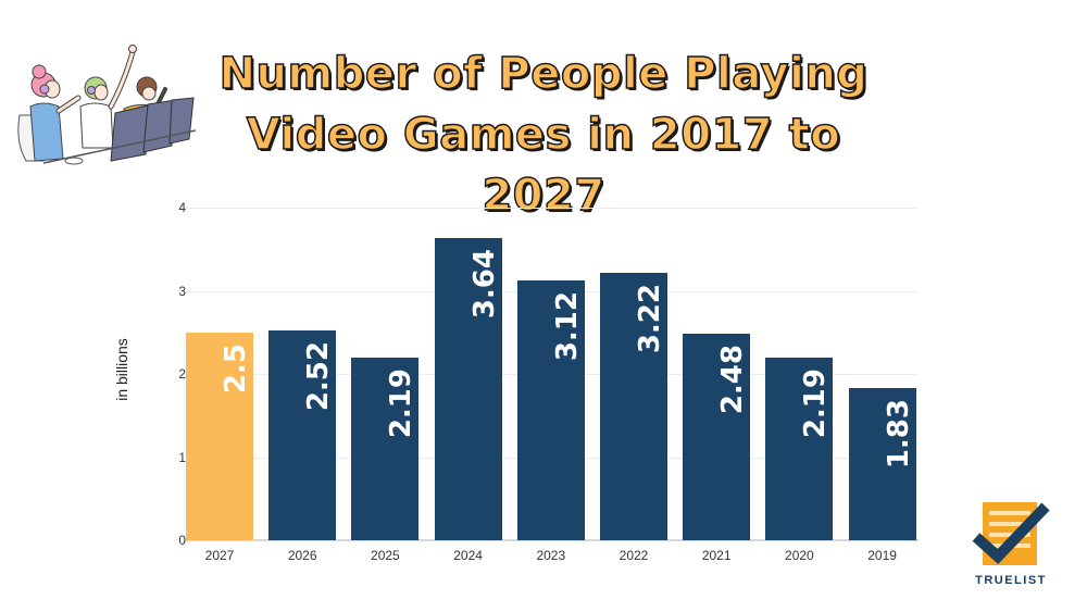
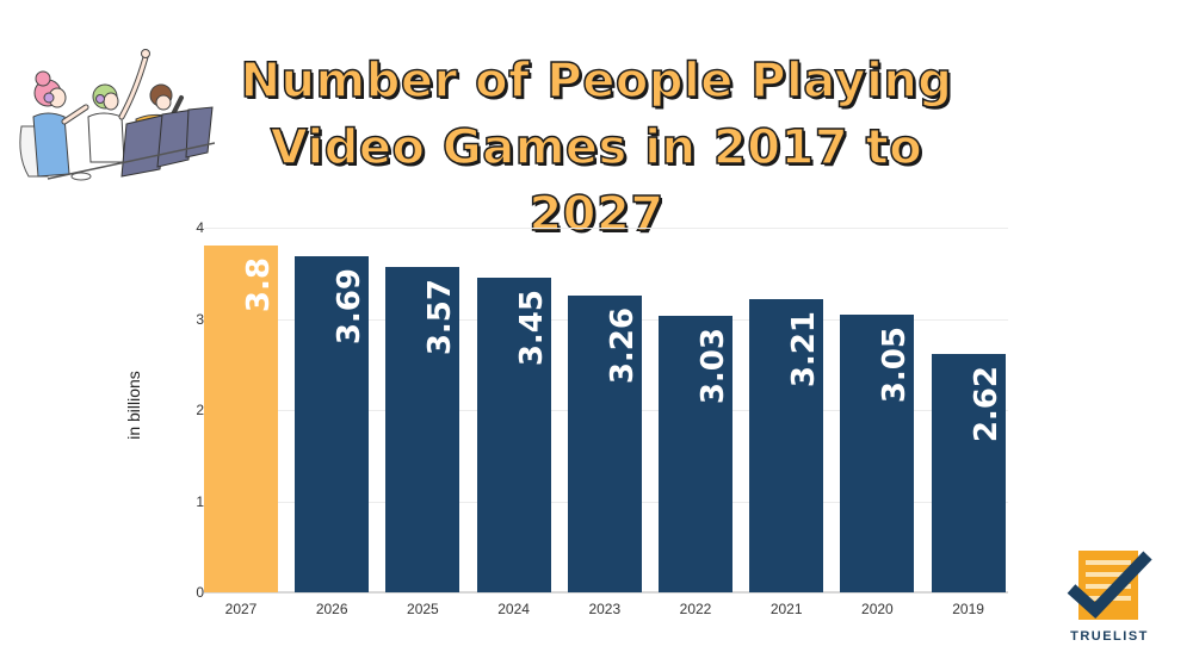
2027: 2.5 -> 3.8
2026: 2.52 -> 3.69
2025: 2.19 -> 3.57
2024: 3.64 -> 3.45
2023: 3.12 -> 3.26
2022: 3.22 -> 3.03
2021: 2.48 -> 3.21
2020: 2.19 -> 3.05
2019: 1.83 -> 2.62
